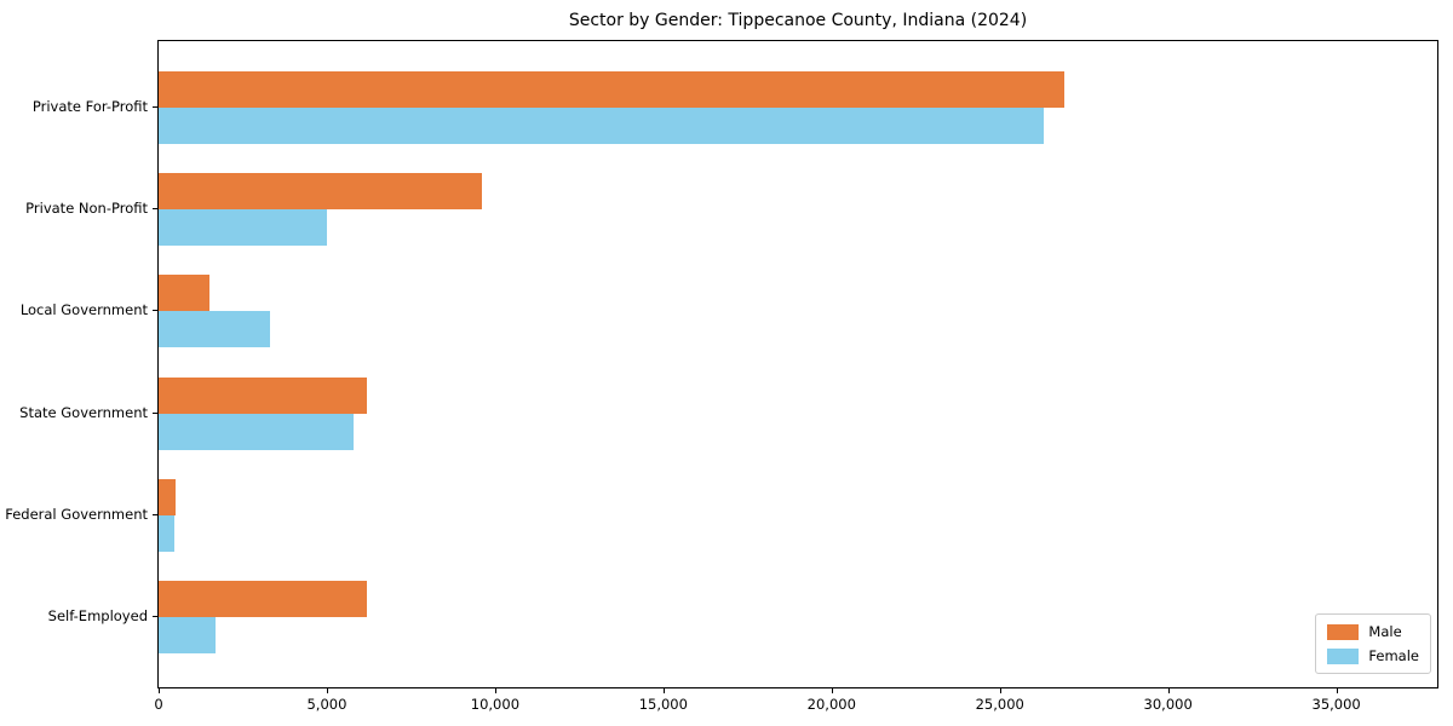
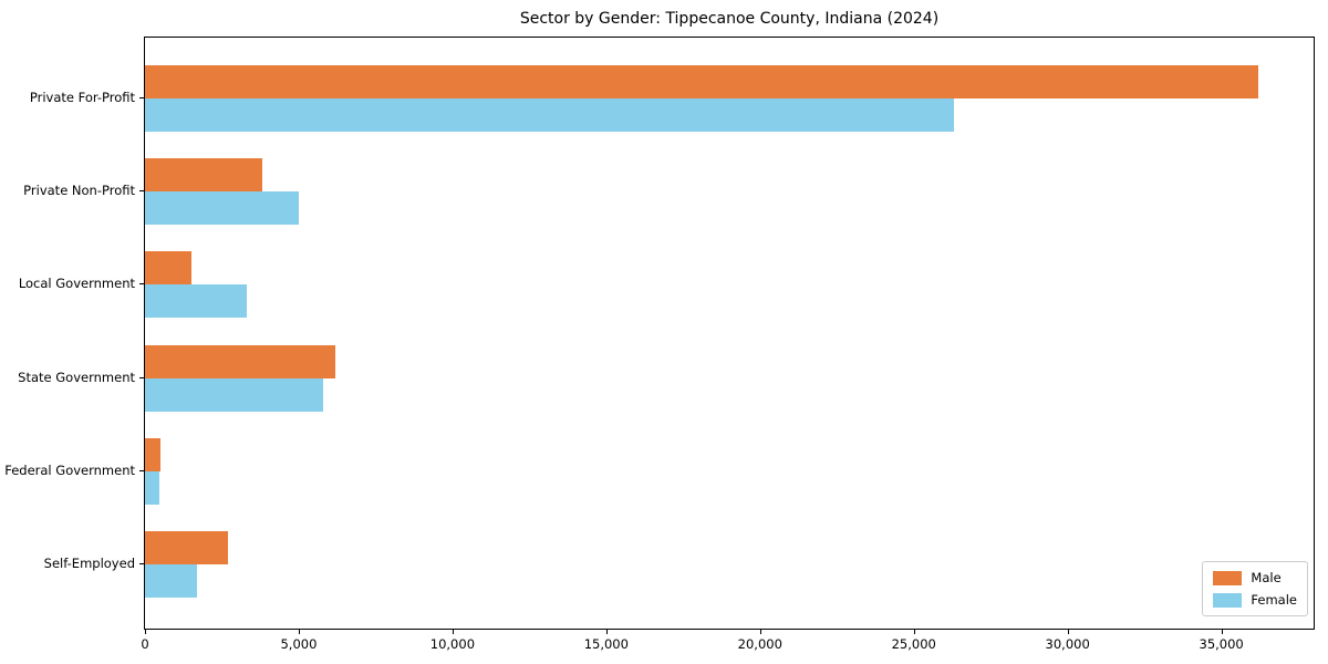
Male/Private For-Profit: 26900 -> 36200
Male/Private Non-Profit: 9600 -> 3800
Male/Self-Employed: 6200 -> 2700
